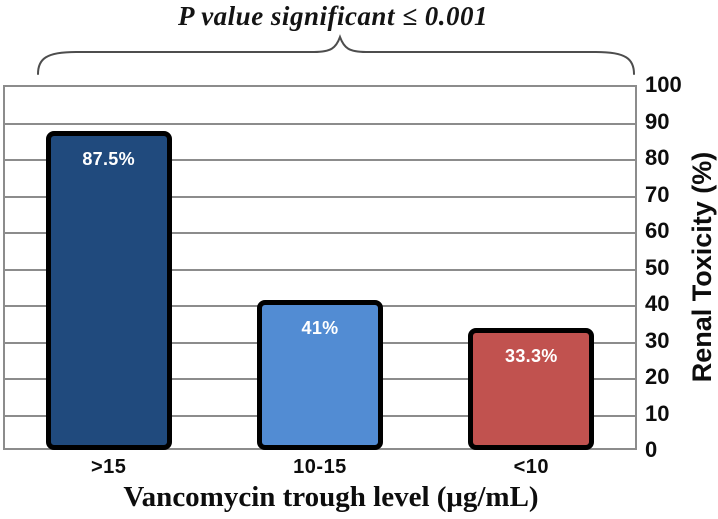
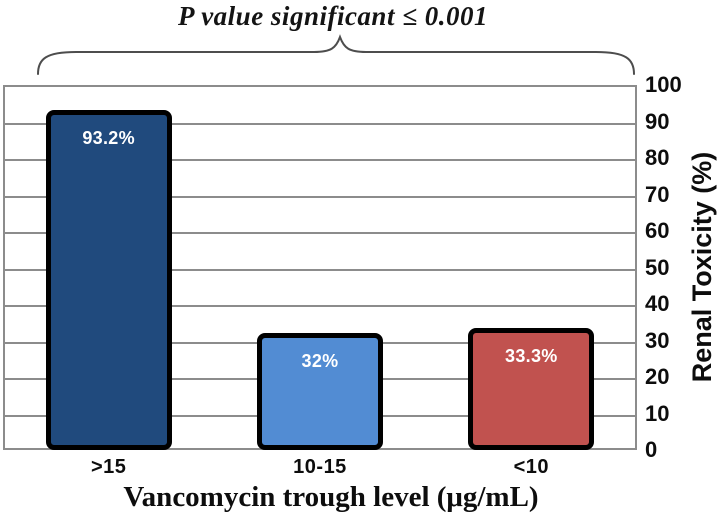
>15: 87.5% -> 93.2%
10-15: 41% -> 32%
